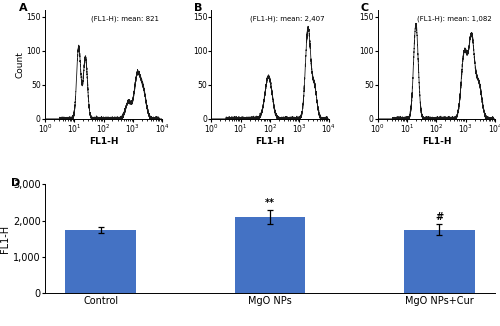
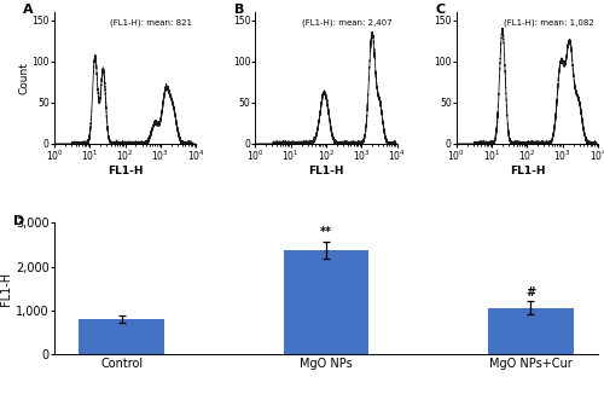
Control: 1,750 -> 800
MgO NPs: 2,100 -> 2,380
MgO NPs+Cur: 1,750 -> 1,060
